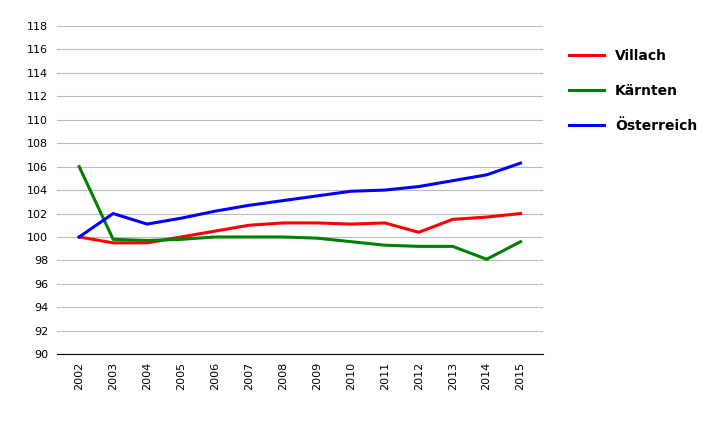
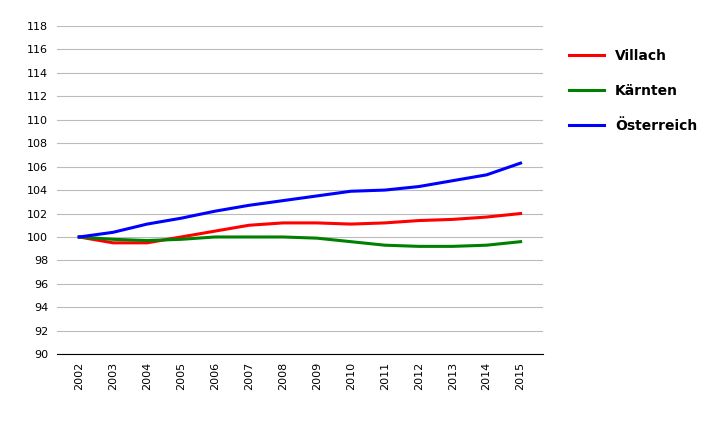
Kärnten/2002: 106.0 -> 100.0
Österreich/2003: 102.0 -> 100.4
Villach/2012: 100.4 -> 101.4
Kärnten/2014: 98.1 -> 99.3
